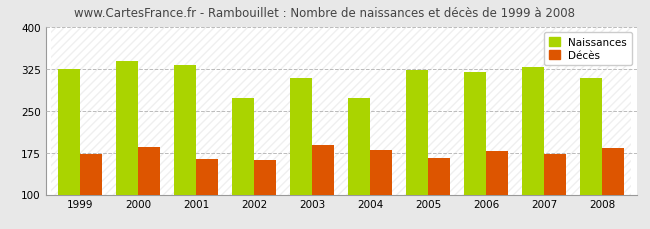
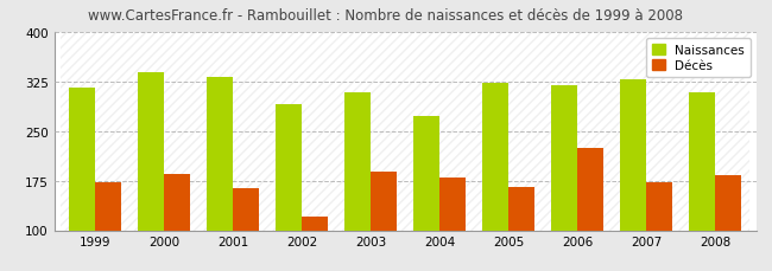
Naissances/1999: 325 -> 316
Naissances/2002: 272 -> 290
Décès/2002: 162 -> 120
Décès/2006: 178 -> 224
